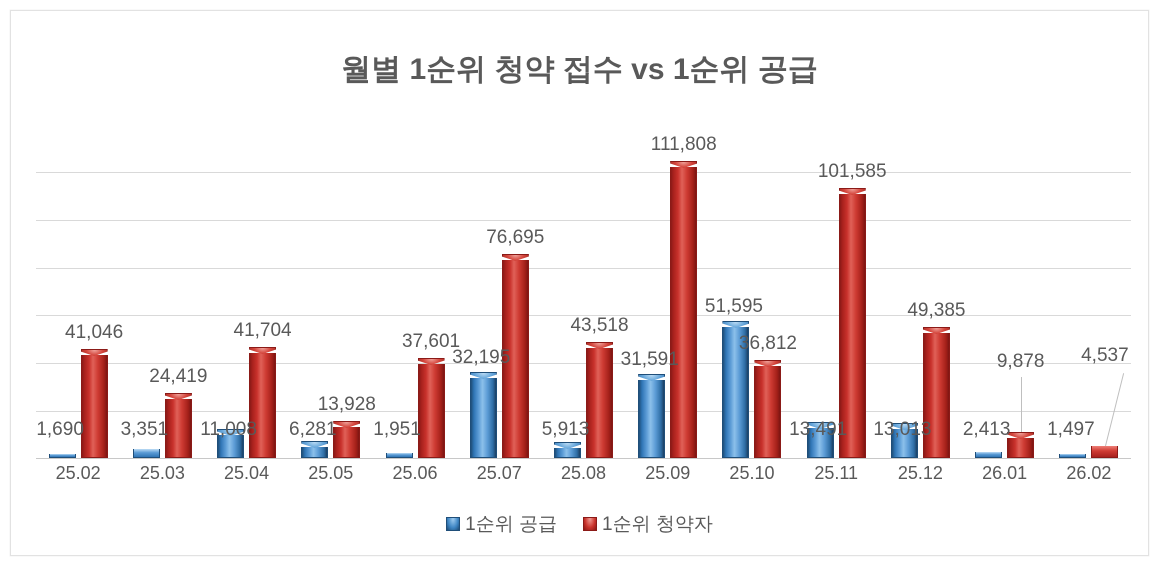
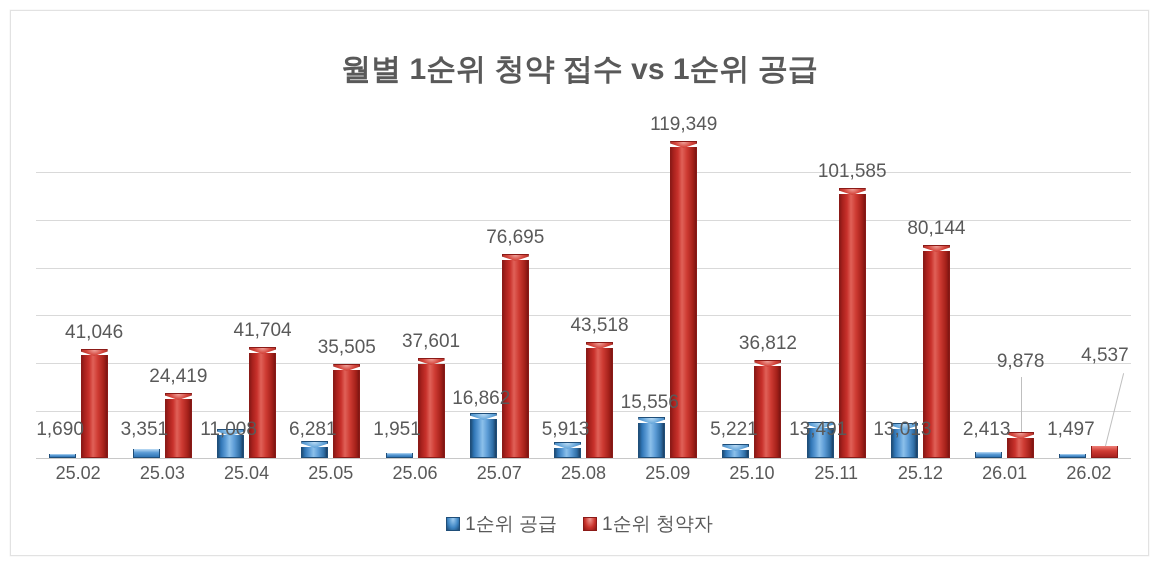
1순위 청약자/25.05: 13,928 -> 35,505
1순위 공급/25.07: 32,195 -> 16,862
1순위 공급/25.09: 31,591 -> 15,556
1순위 청약자/25.09: 111,808 -> 119,349
1순위 공급/25.10: 51,595 -> 5,221
1순위 청약자/25.12: 49,385 -> 80,144
